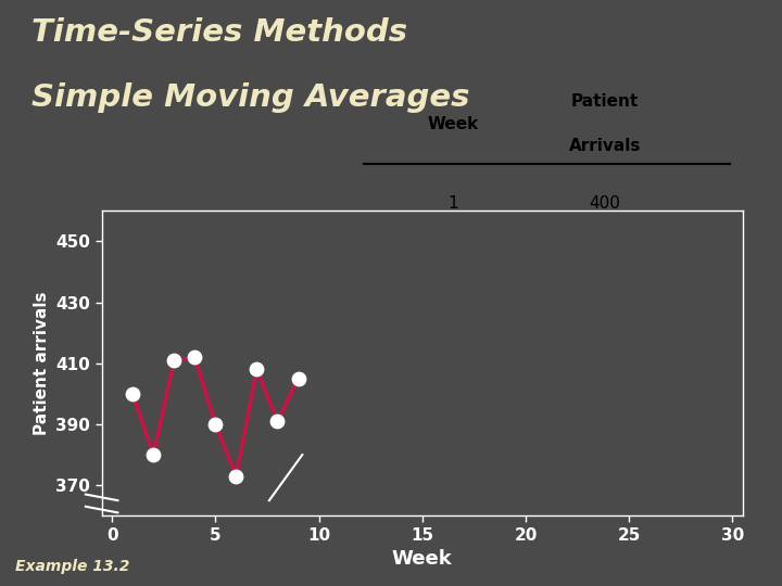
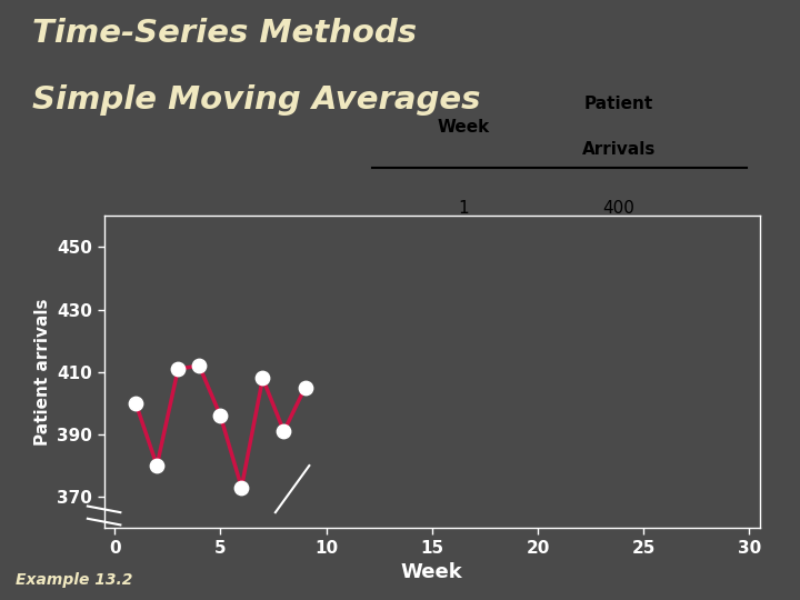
5: 390 -> 396
